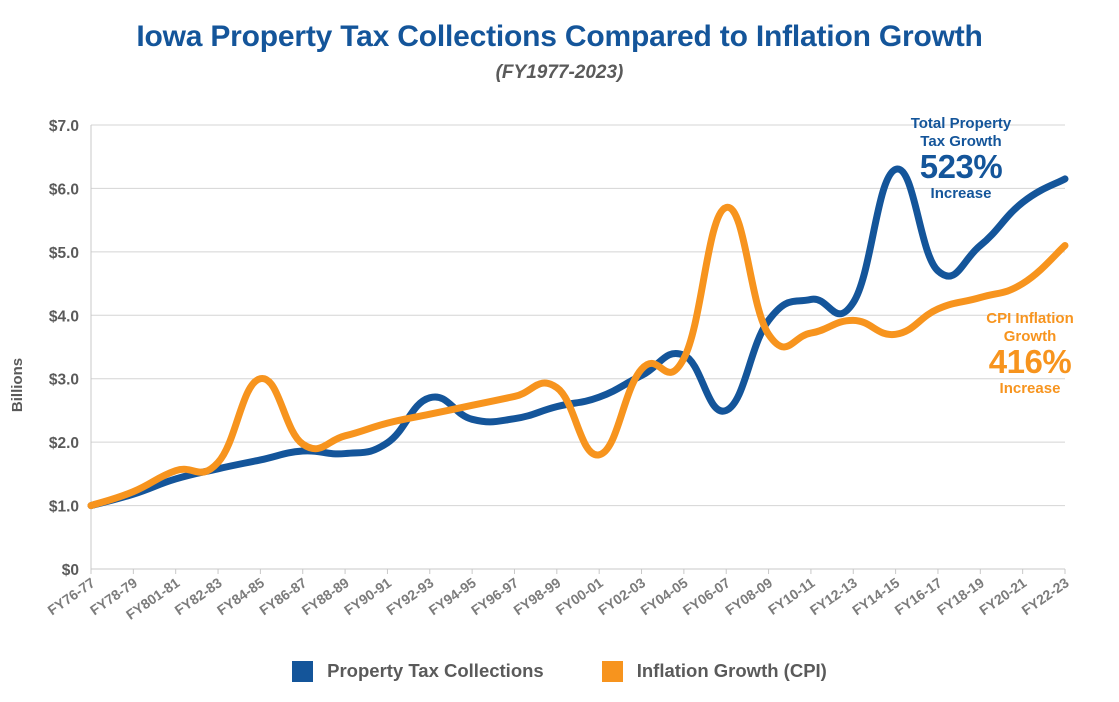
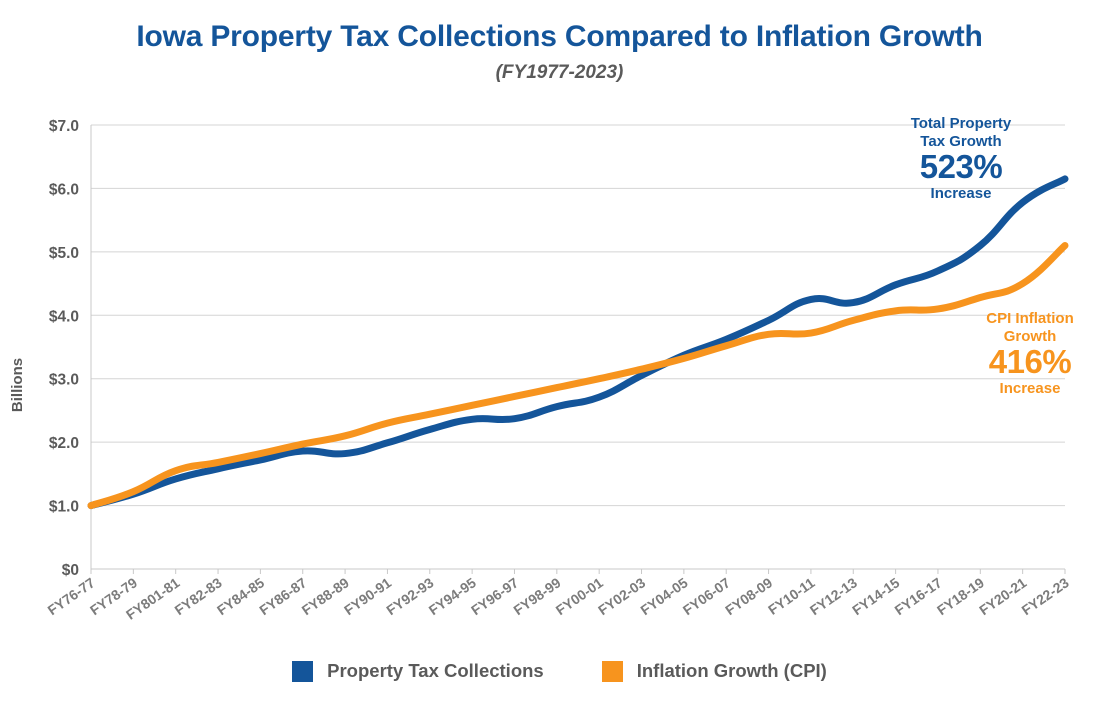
Inflation Growth (CPI)/FY84-85: $3.0 -> $1.8
Property Tax Collections/FY92-93: $2.7 -> $2.2
Inflation Growth (CPI)/FY00-01: $1.8 -> $3.0
Property Tax Collections/FY06-07: $2.5 -> $3.6
Inflation Growth (CPI)/FY06-07: $5.7 -> $3.5
Property Tax Collections/FY14-15: $6.3 -> $4.5
Inflation Growth (CPI)/FY14-15: $3.7 -> $4.1
